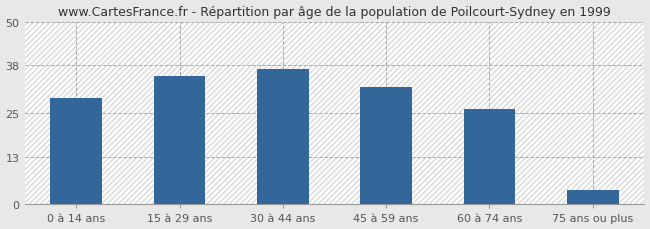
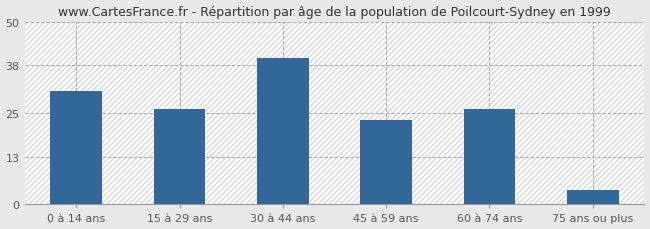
0 à 14 ans: 29 -> 31
15 à 29 ans: 35 -> 26
30 à 44 ans: 37 -> 40
45 à 59 ans: 32 -> 23
